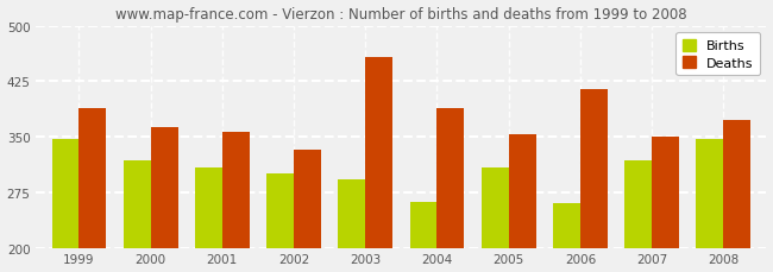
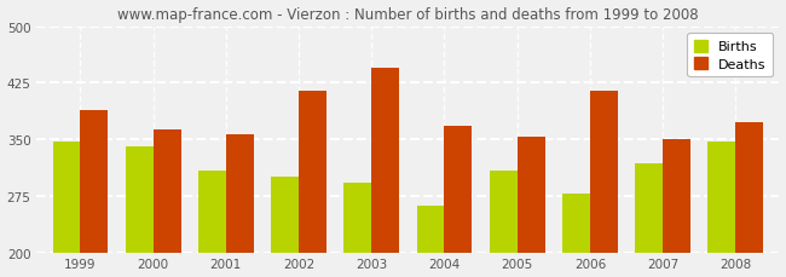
Births/2000: 318 -> 340
Deaths/2002: 332 -> 415
Deaths/2003: 458 -> 445
Deaths/2004: 388 -> 368
Births/2006: 260 -> 278
